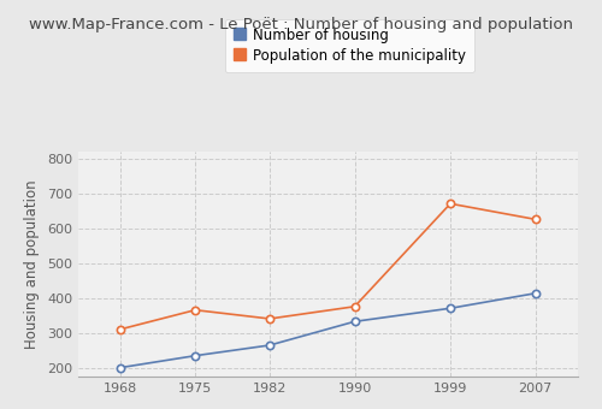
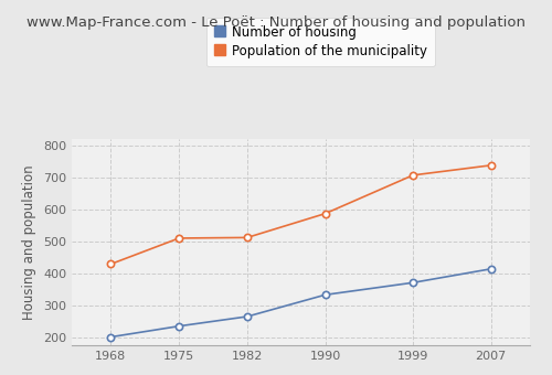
Population of the municipality/1968: 310 -> 428
Population of the municipality/1975: 365 -> 509
Population of the municipality/1982: 340 -> 511
Population of the municipality/1990: 375 -> 586
Population of the municipality/1999: 670 -> 706
Population of the municipality/2007: 625 -> 737
